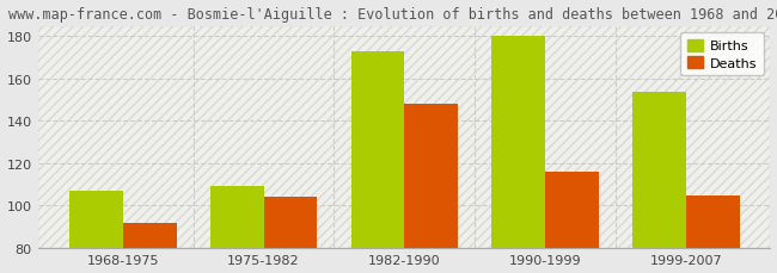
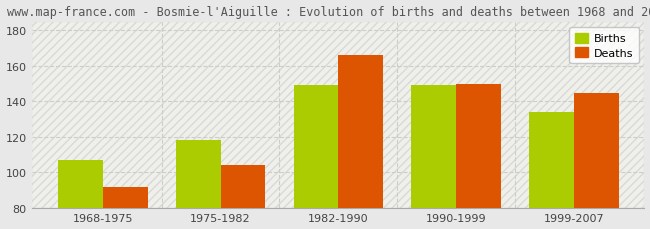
Births/1975-1982: 109 -> 118
Births/1982-1990: 173 -> 149
Deaths/1982-1990: 148 -> 166
Births/1990-1999: 180 -> 149
Deaths/1990-1999: 116 -> 150
Births/1999-2007: 154 -> 134
Deaths/1999-2007: 105 -> 145
